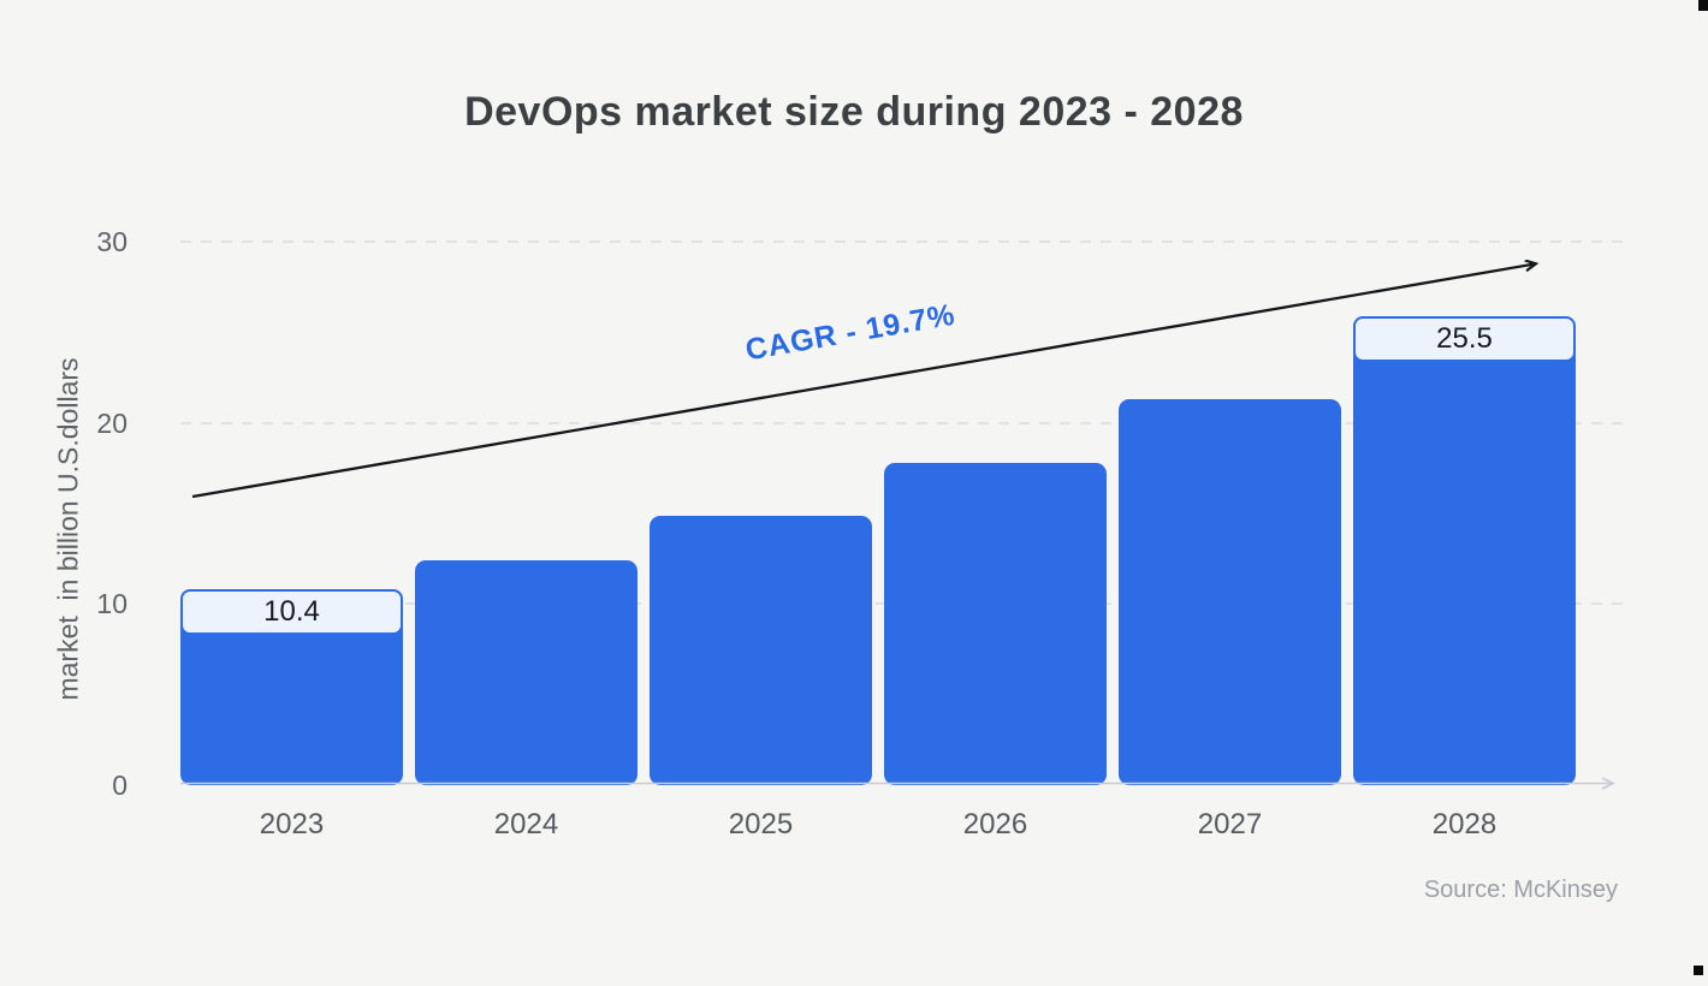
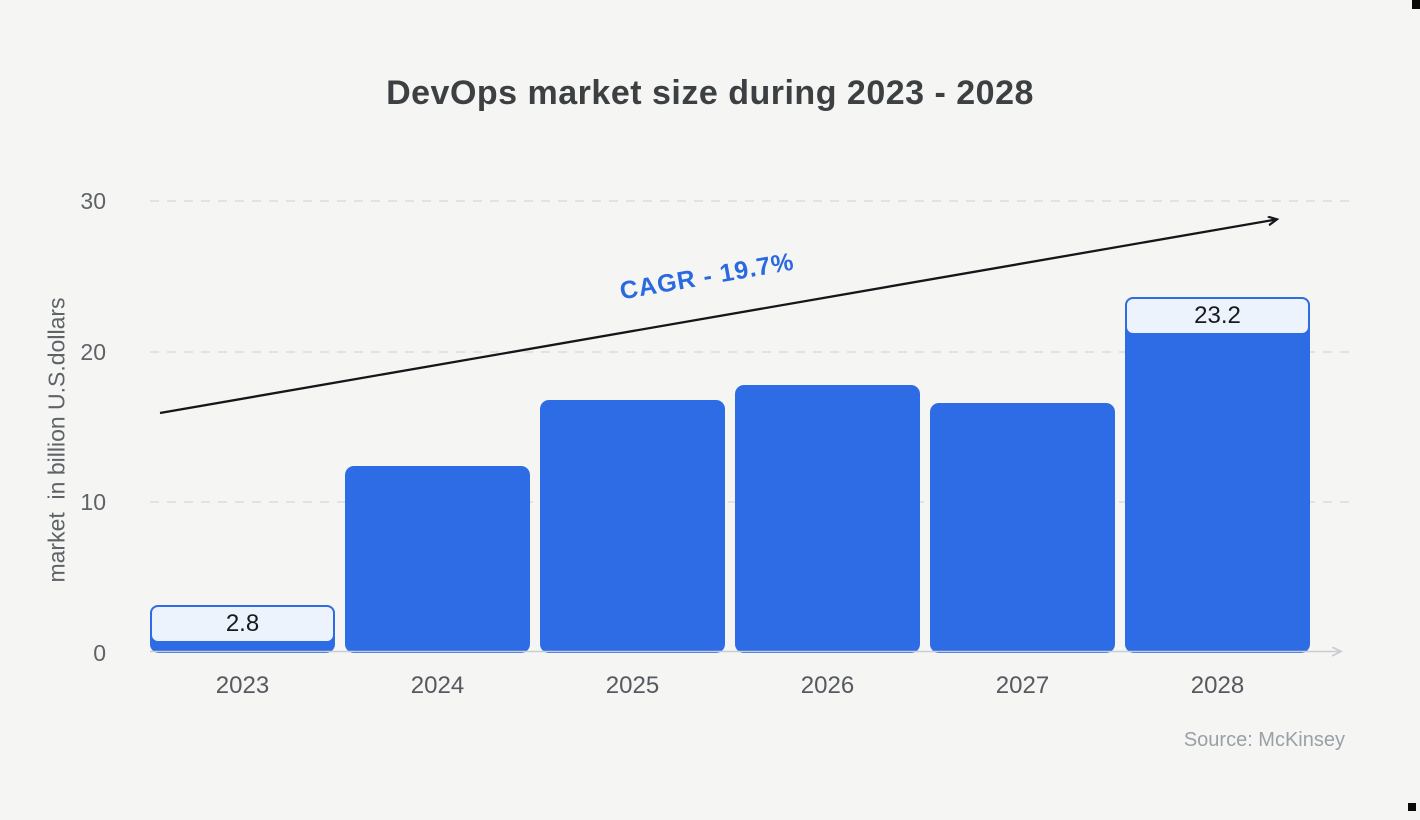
2023: 10.4 -> 2.8
2025: 14.9 -> 16.8
2027: 21.3 -> 16.6
2028: 25.5 -> 23.2
